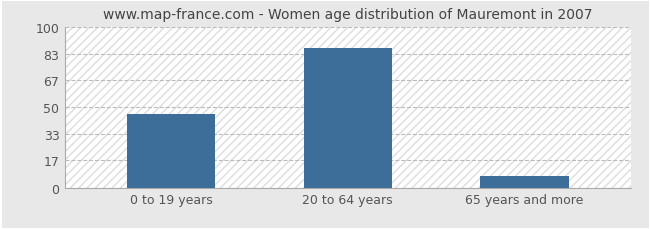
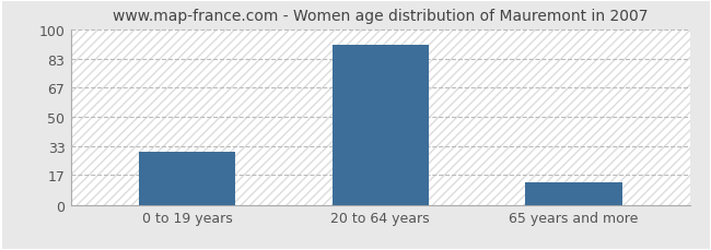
0 to 19 years: 46 -> 30
20 to 64 years: 87 -> 91
65 years and more: 7 -> 13
